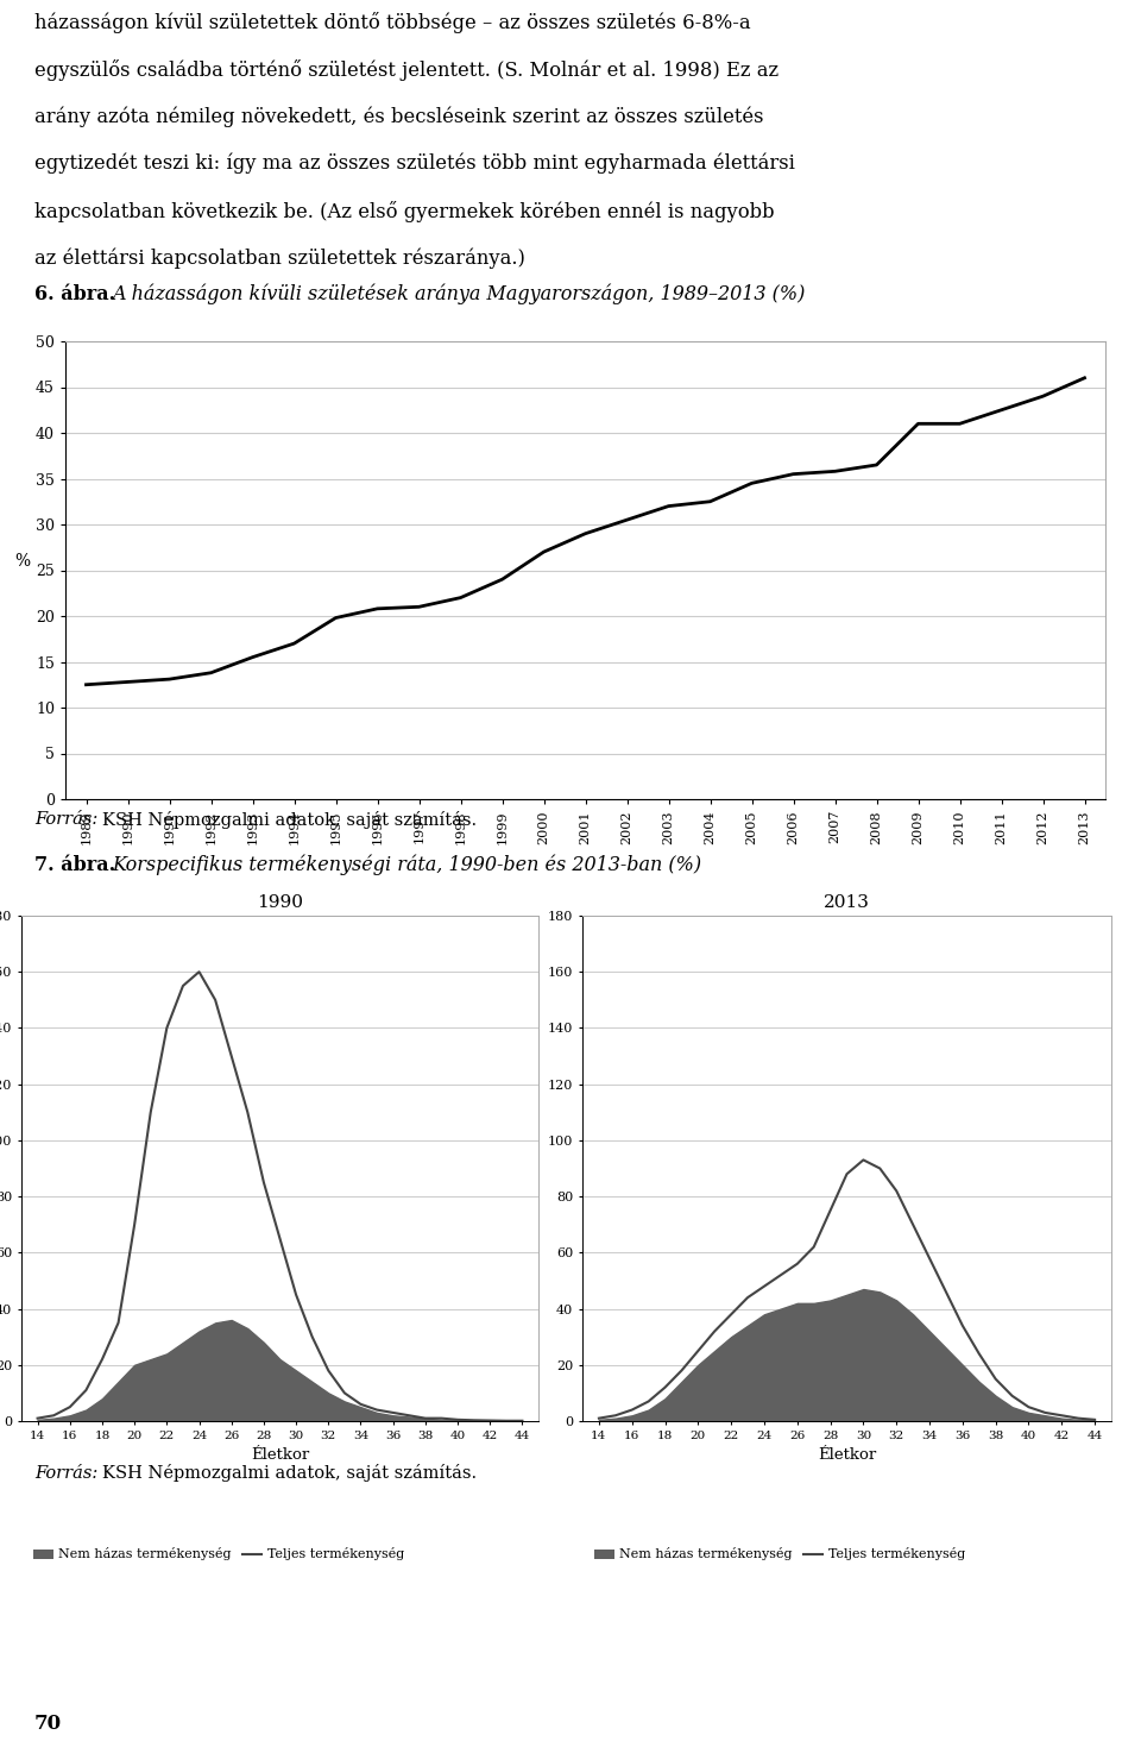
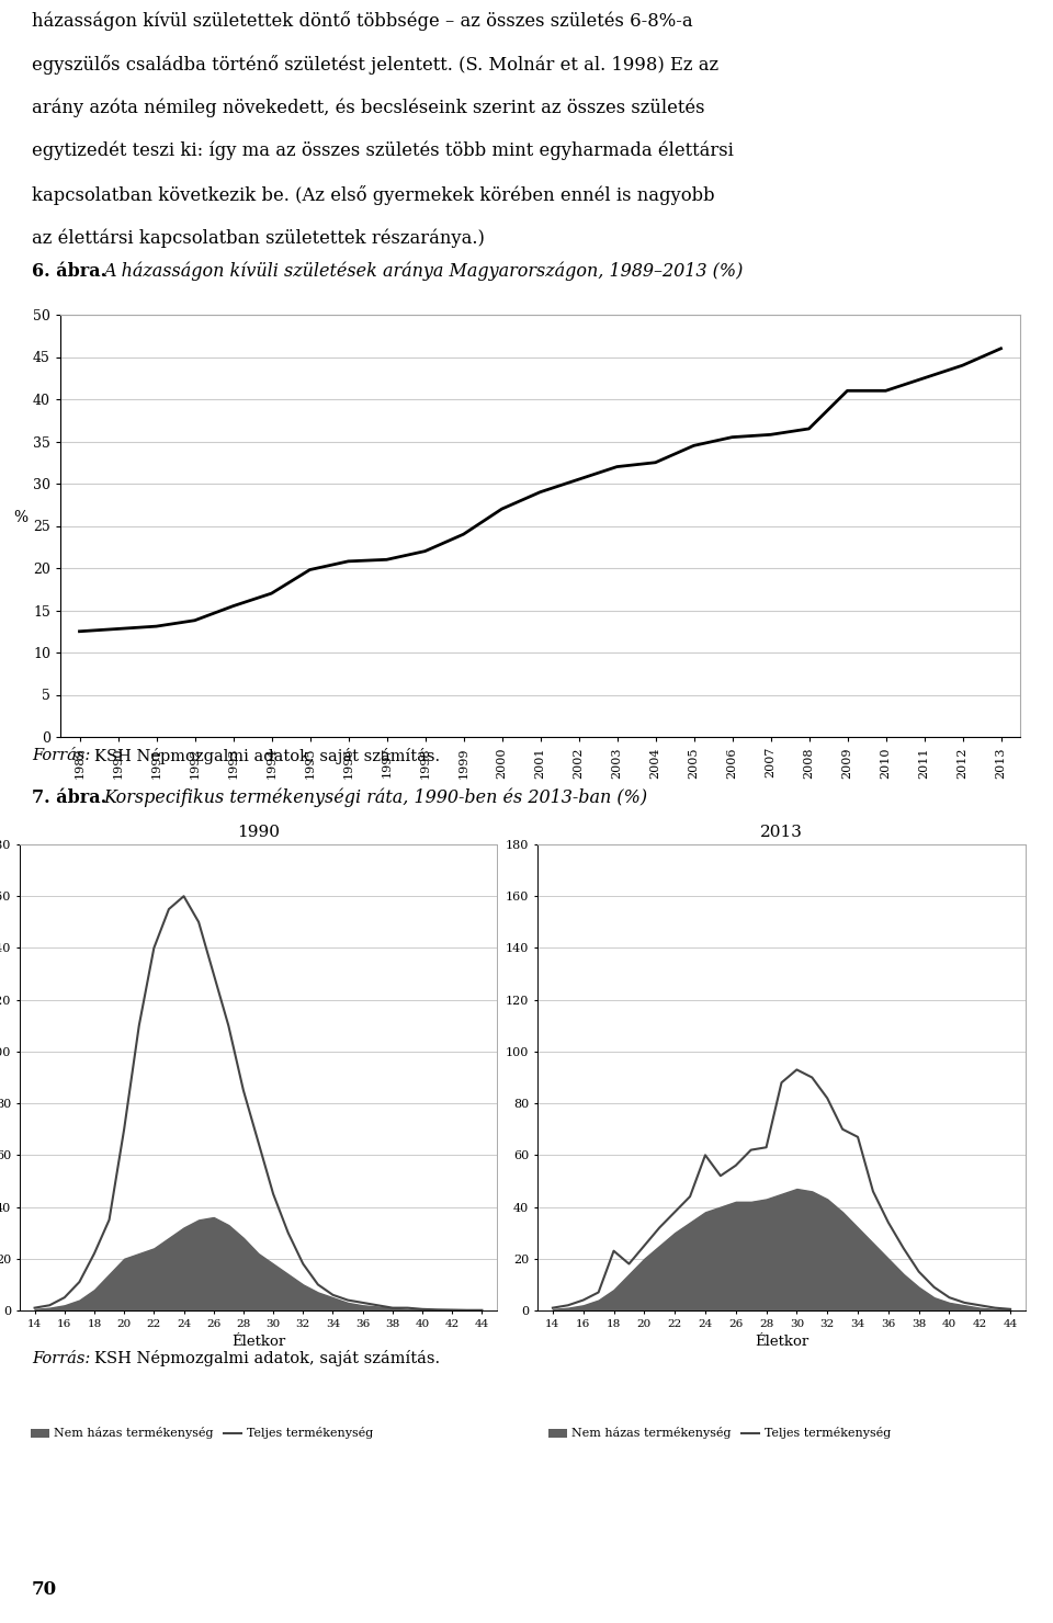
2013/Teljes termékenység/18: 12.0 -> 23.0
2013/Teljes termékenység/24: 48.0 -> 60.0
2013/Teljes termékenység/28: 75.0 -> 63.0
2013/Teljes termékenység/34: 58.0 -> 67.0
